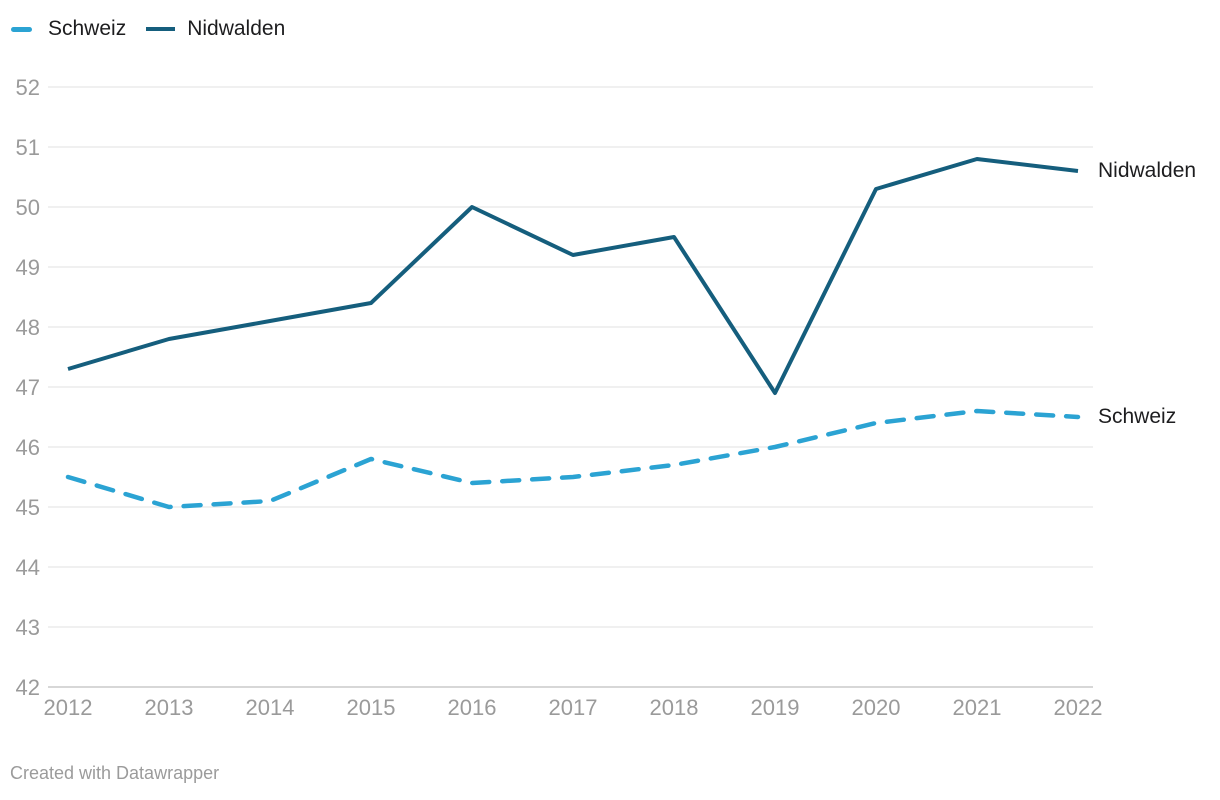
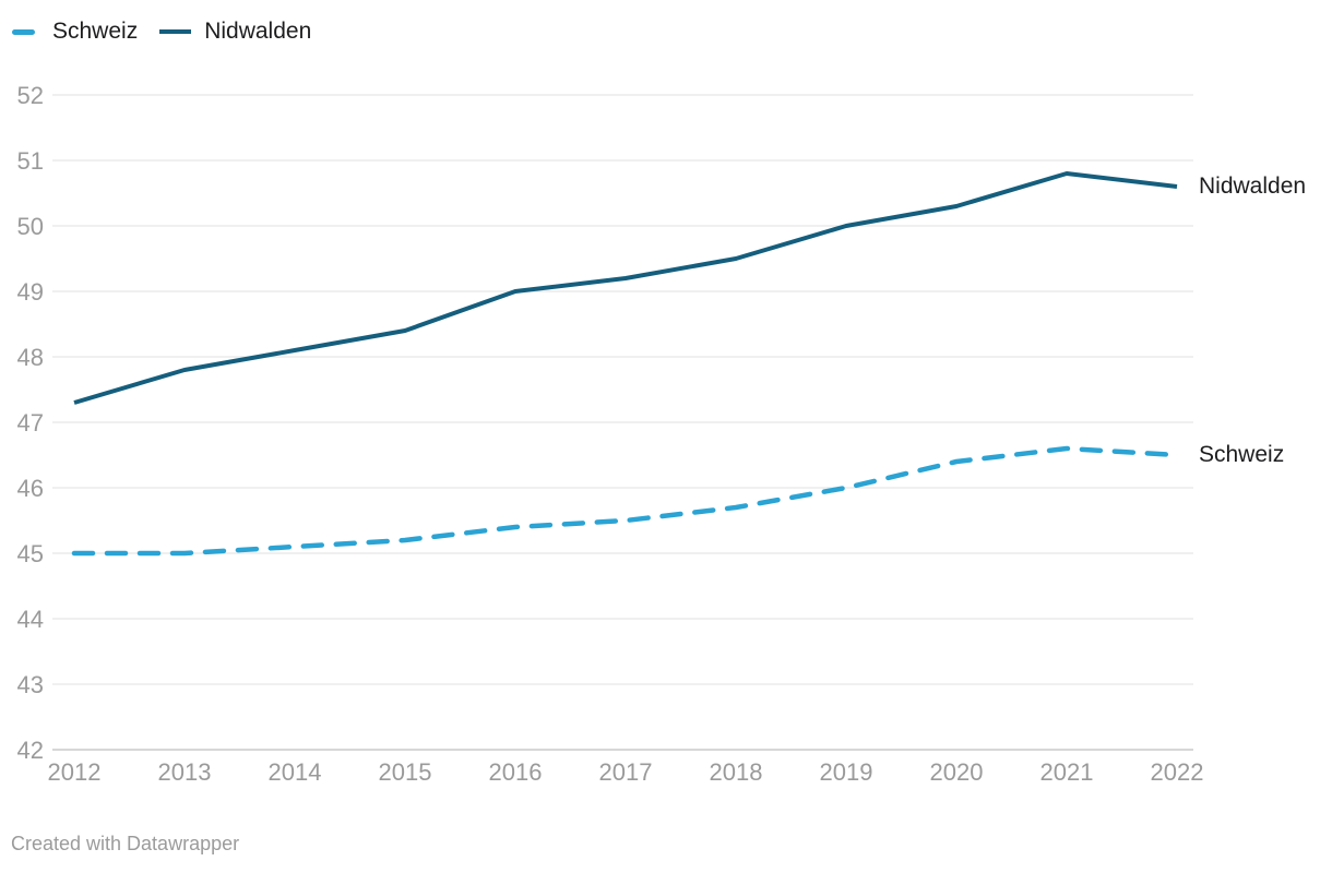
Schweiz/2012: 45.5 -> 45.0
Schweiz/2015: 45.8 -> 45.2
Nidwalden/2016: 50.0 -> 49.0
Nidwalden/2019: 46.9 -> 50.0
